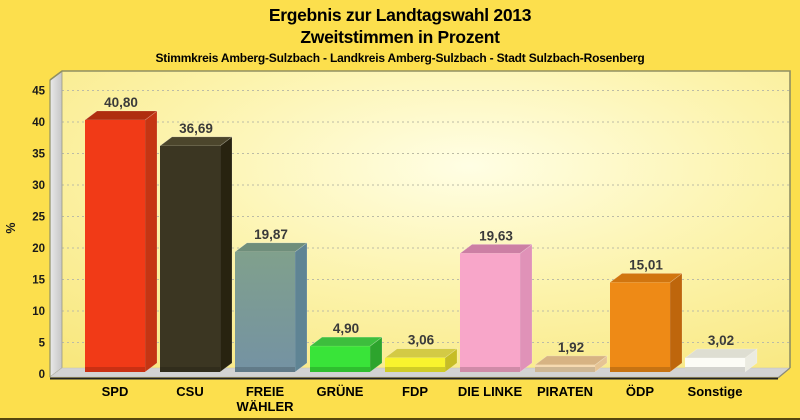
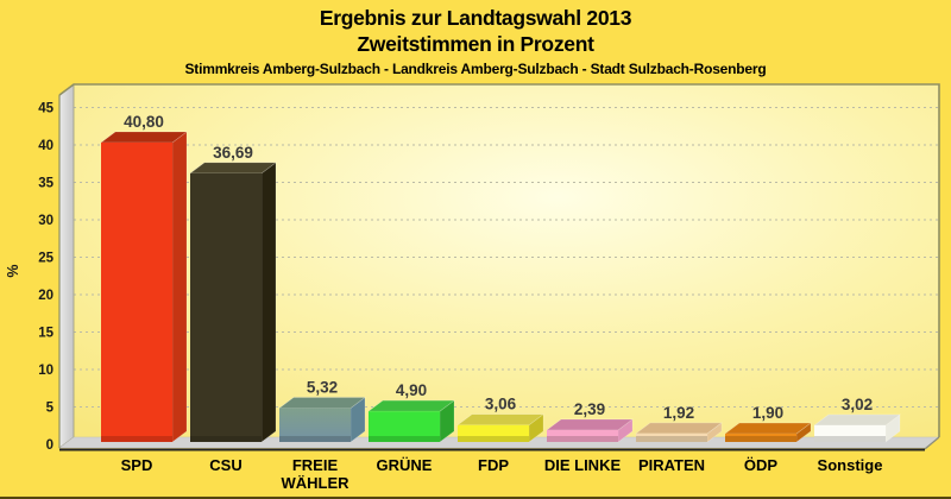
FREIE WÄHLER: 19,87 -> 5,32
DIE LINKE: 19,63 -> 2,39
ÖDP: 15,01 -> 1,90
